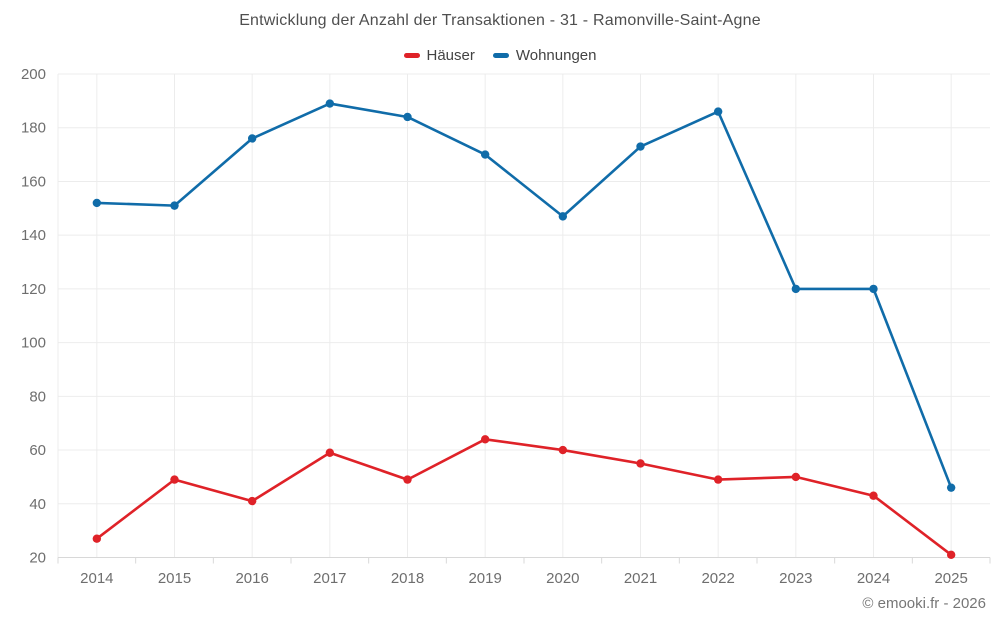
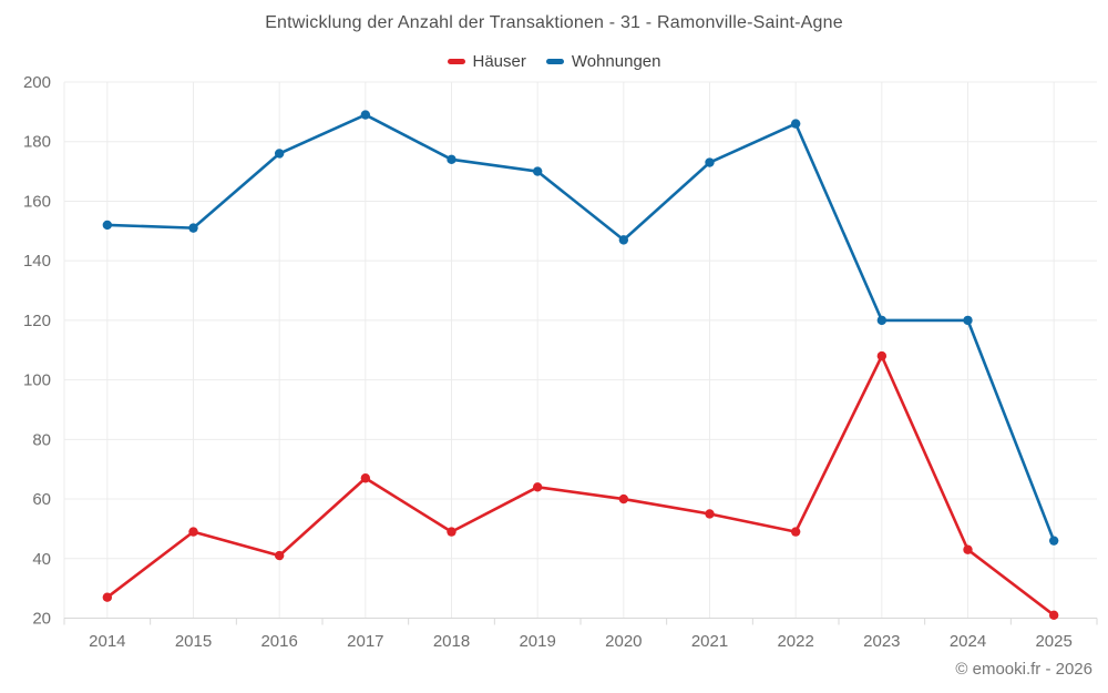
Häuser/2017: 59 -> 67
Wohnungen/2018: 184 -> 174
Häuser/2023: 50 -> 108
